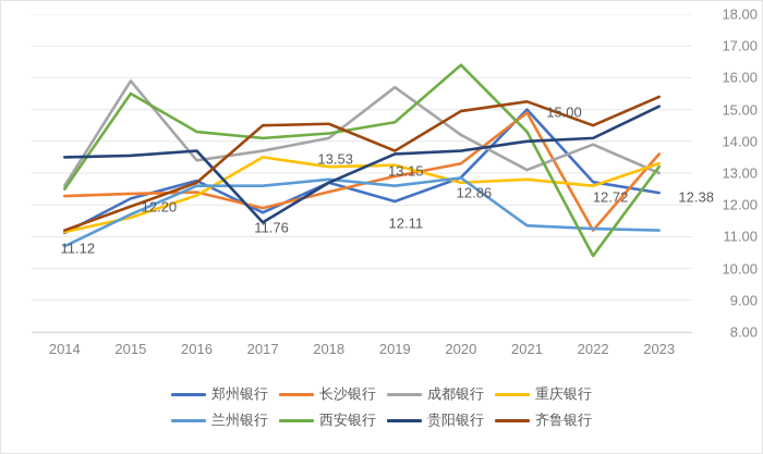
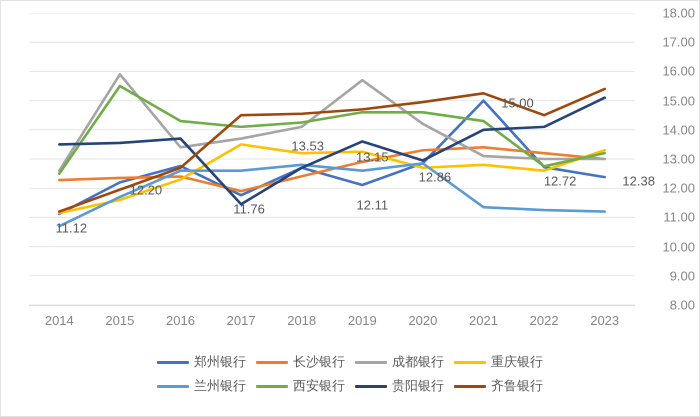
齐鲁银行/2019: 13.7 -> 14.7
西安银行/2020: 16.4 -> 14.6
贵阳银行/2020: 13.7 -> 12.9
长沙银行/2021: 14.9 -> 13.4
长沙银行/2022: 11.2 -> 13.2
成都银行/2022: 13.9 -> 13.0
西安银行/2022: 10.4 -> 12.8
长沙银行/2023: 13.6 -> 13.0
